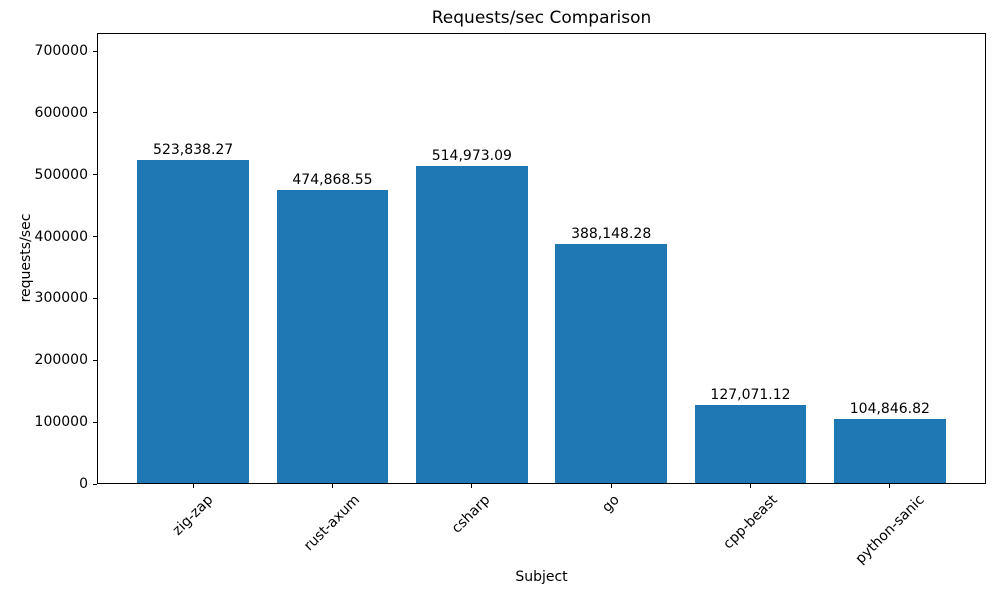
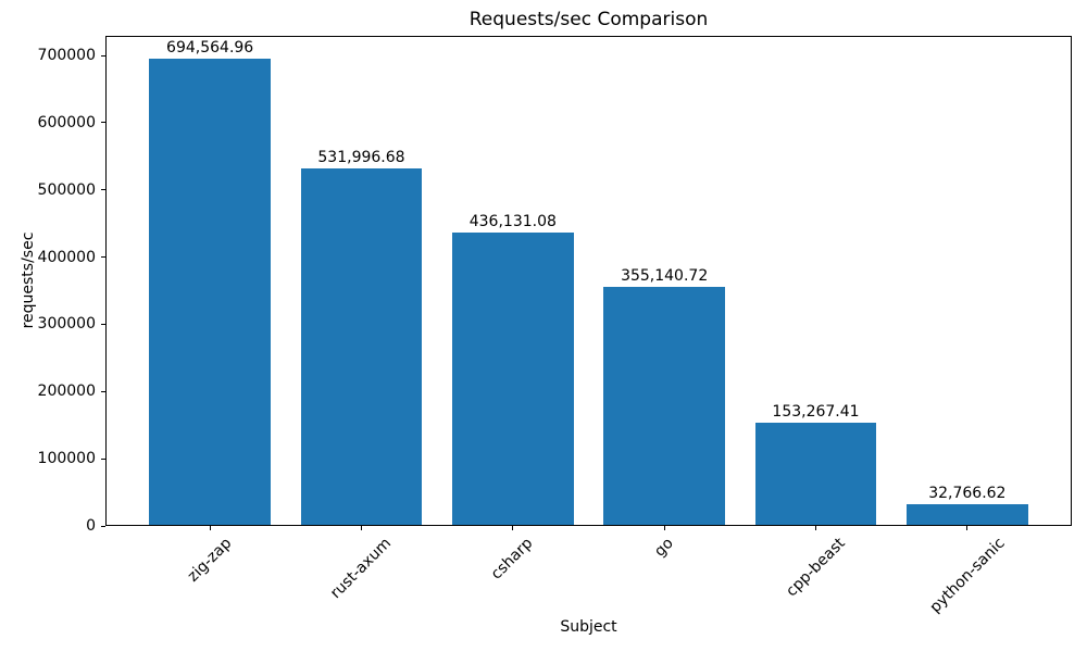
zig-zap: 523,838.27 -> 694,564.96
rust-axum: 474,868.55 -> 531,996.68
csharp: 514,973.09 -> 436,131.08
go: 388,148.28 -> 355,140.72
cpp-beast: 127,071.12 -> 153,267.41
python-sanic: 104,846.82 -> 32,766.62
